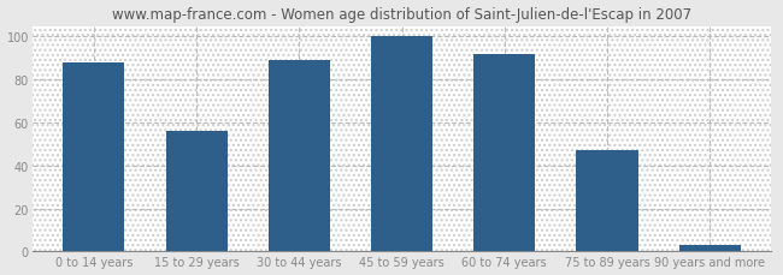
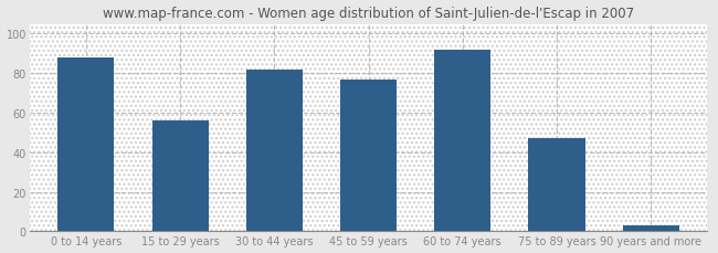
30 to 44 years: 89 -> 82
45 to 59 years: 100 -> 77
